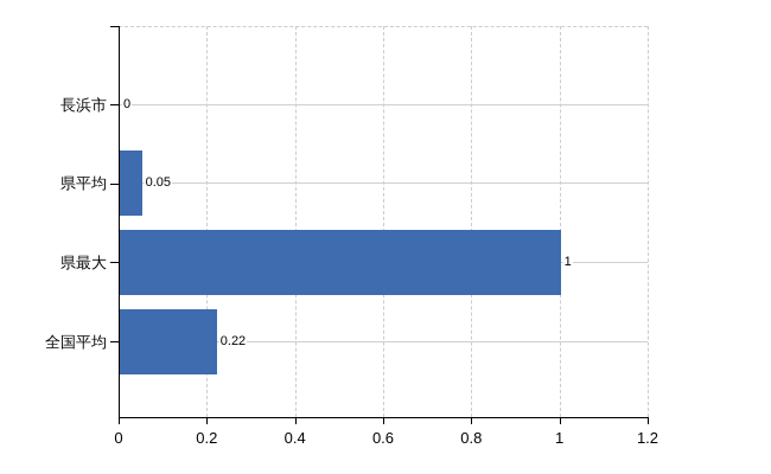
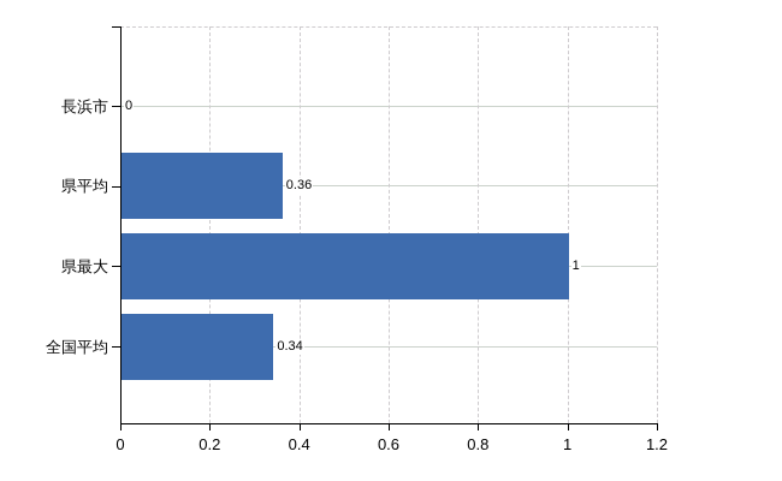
県平均: 0.05 -> 0.36
全国平均: 0.22 -> 0.34
